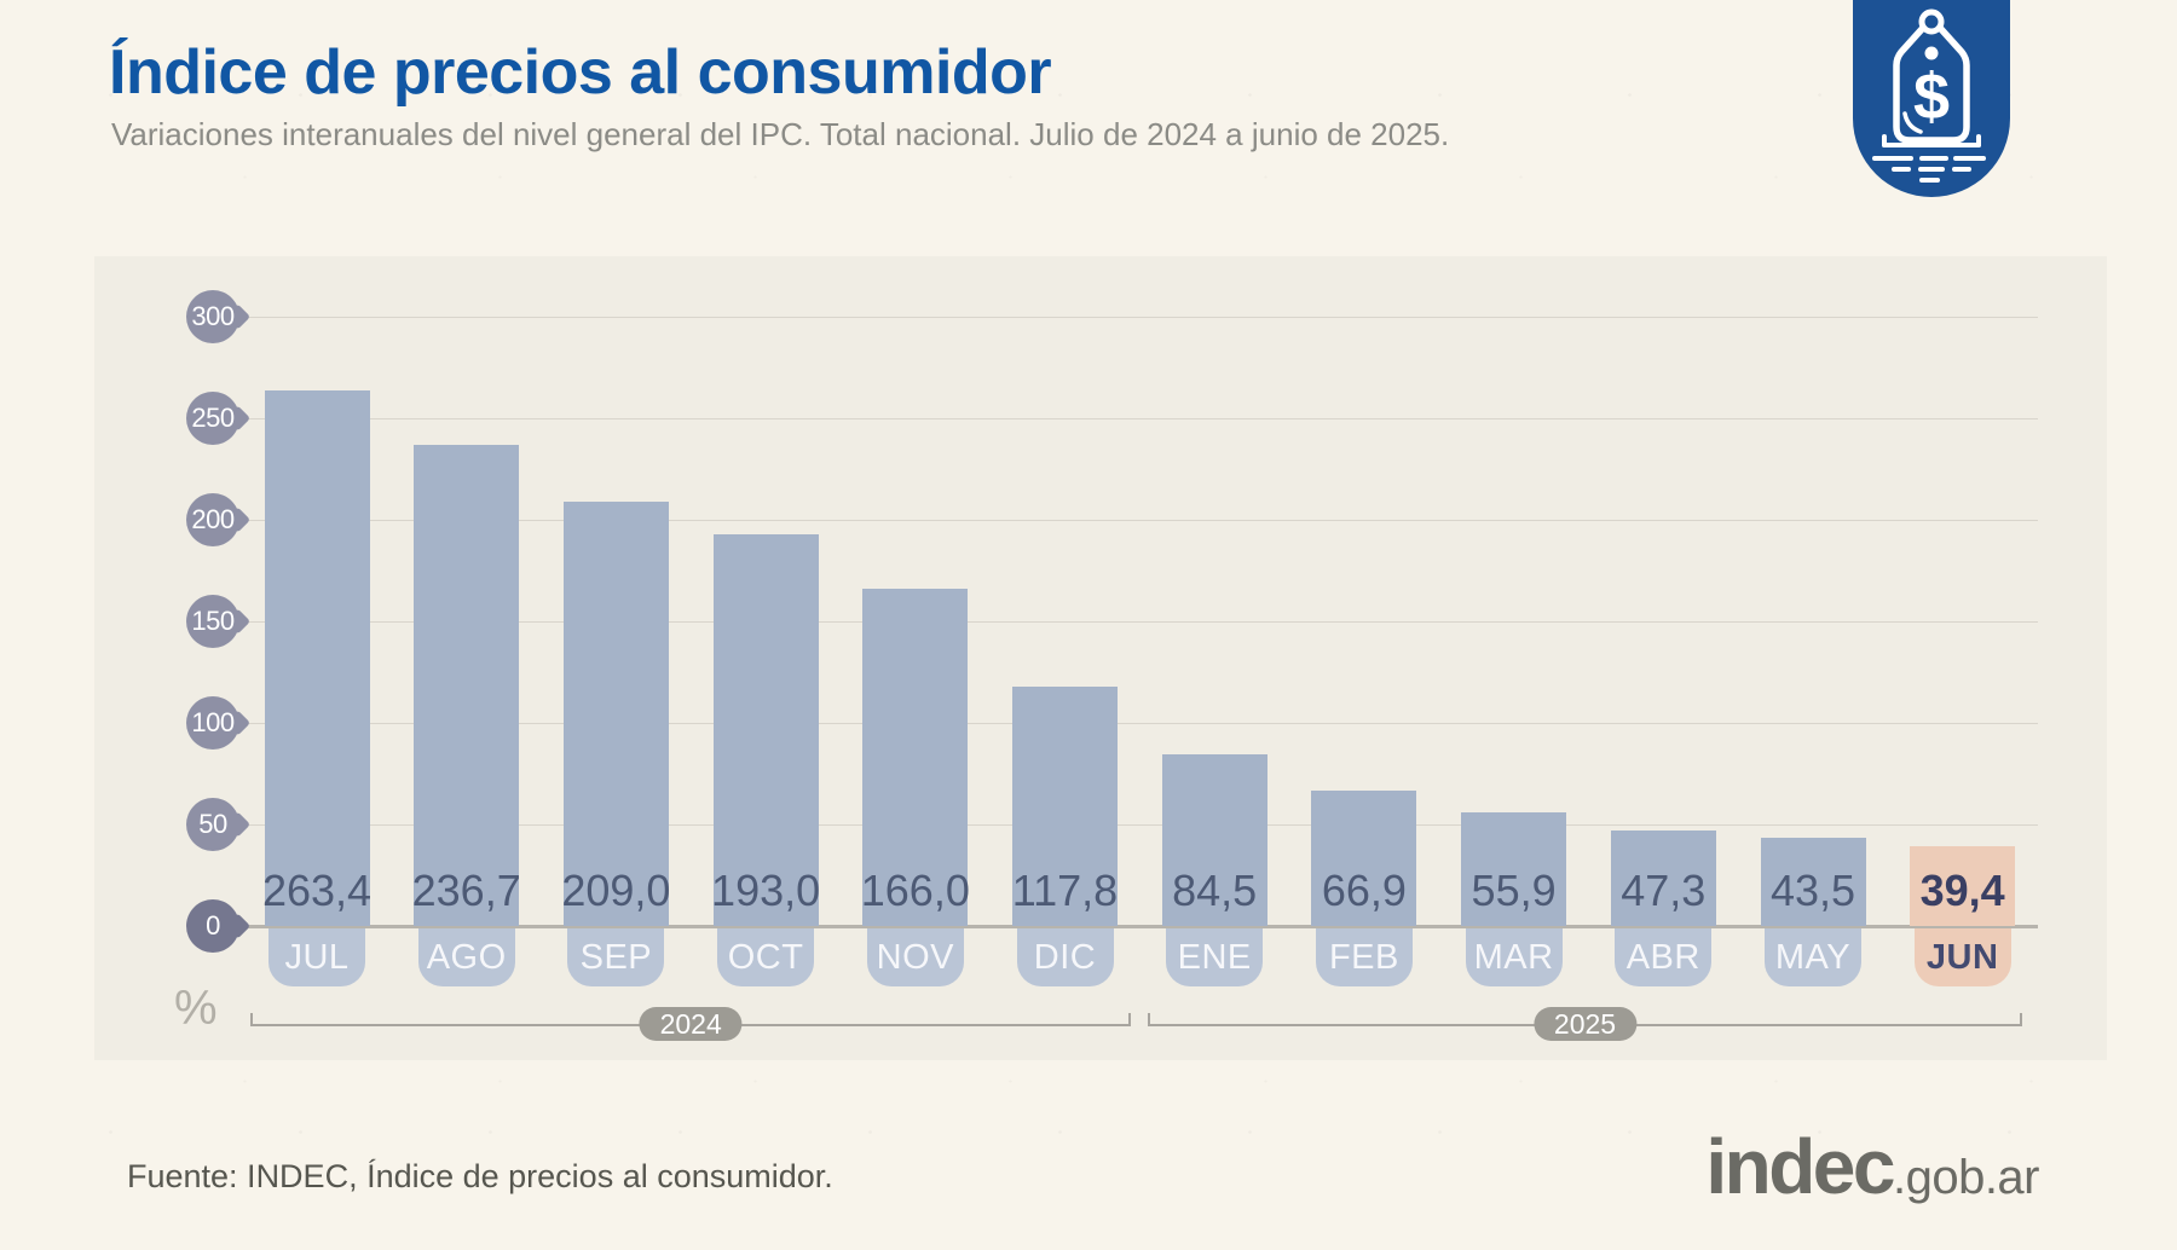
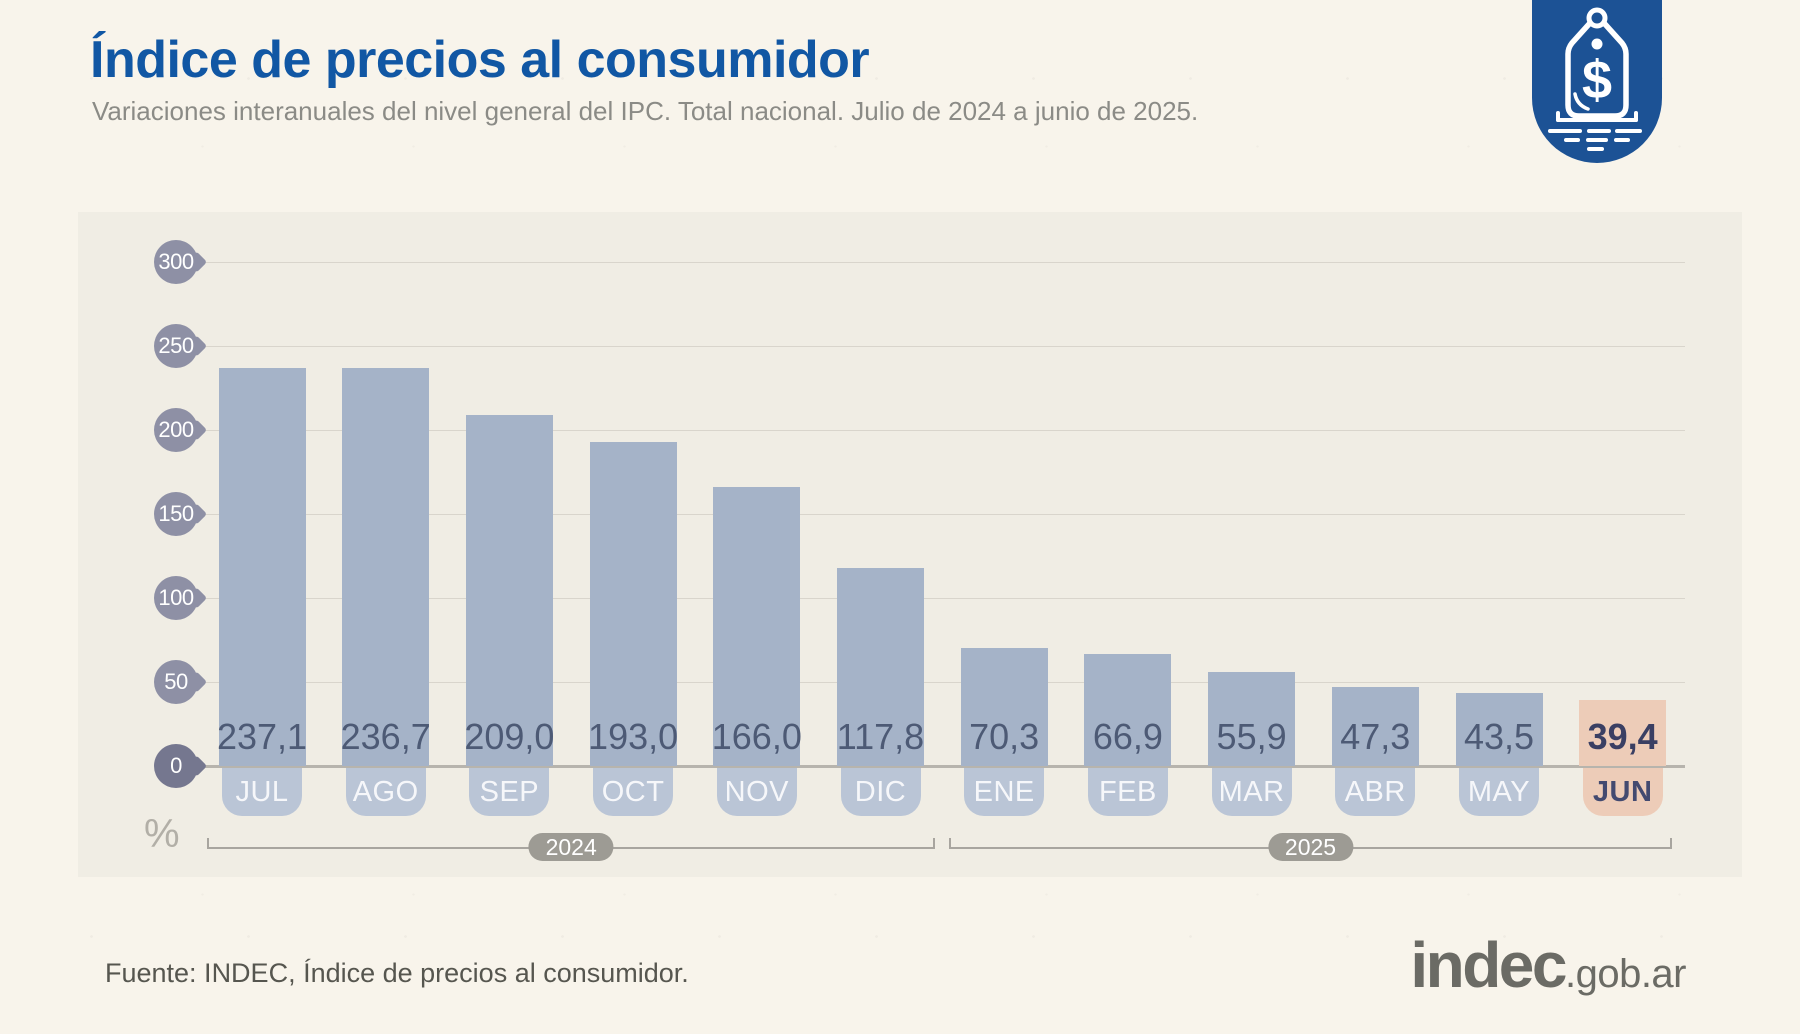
JUL: 263,4 -> 237,1
ENE: 84,5 -> 70,3
